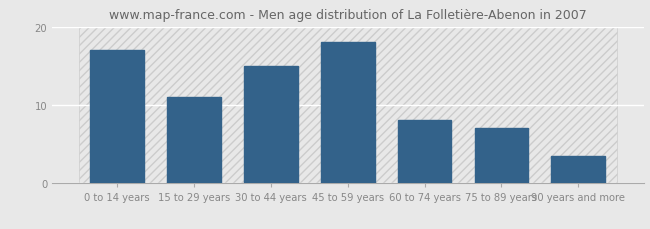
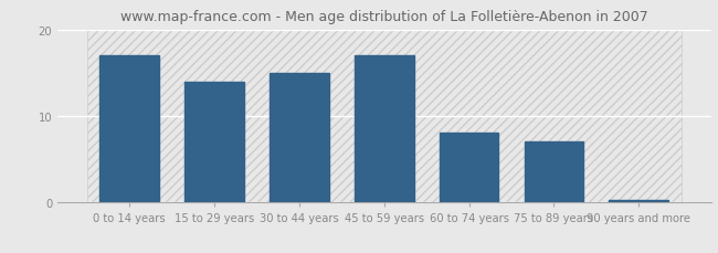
15 to 29 years: 11.0 -> 14.0
45 to 59 years: 18.0 -> 17.0
90 years and more: 3.4 -> 0.3
